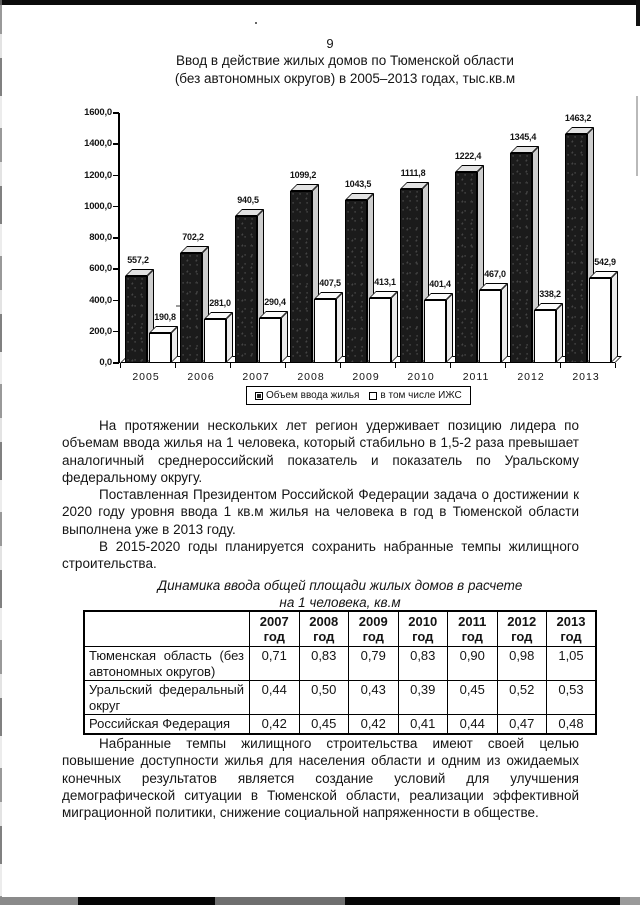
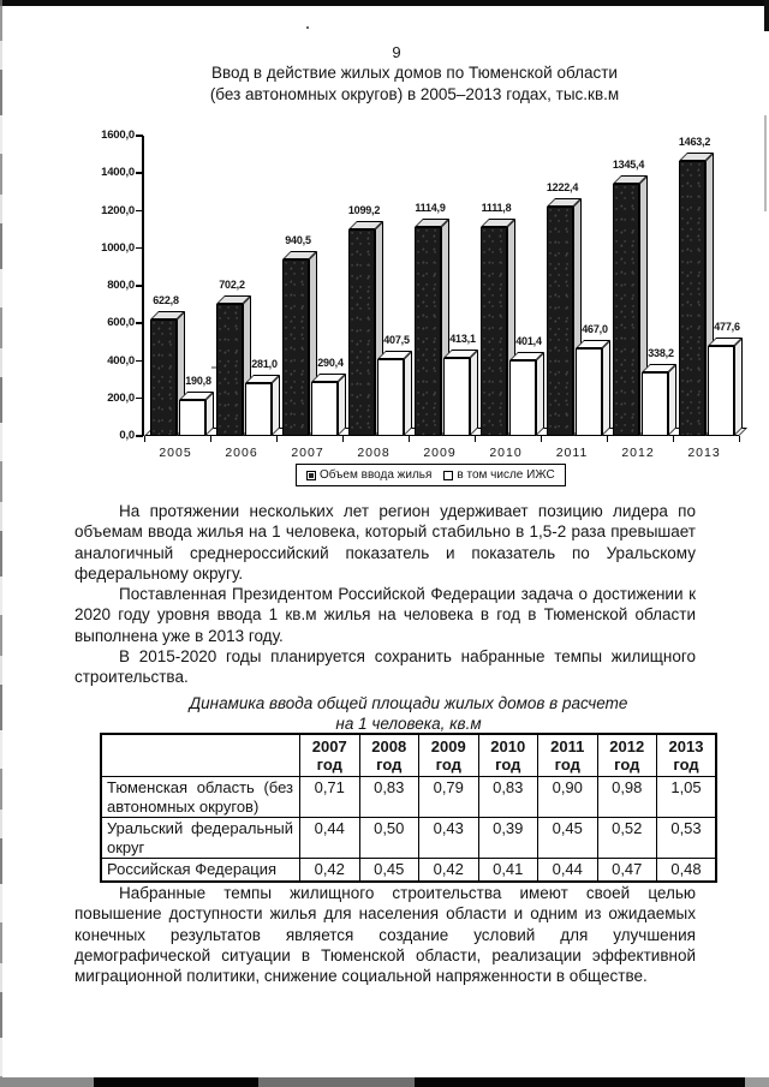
Объем ввода жилья/2005: 557,2 -> 622,8
Объем ввода жилья/2009: 1043,5 -> 1114,9
в том числе ИЖС/2013: 542,9 -> 477,6
